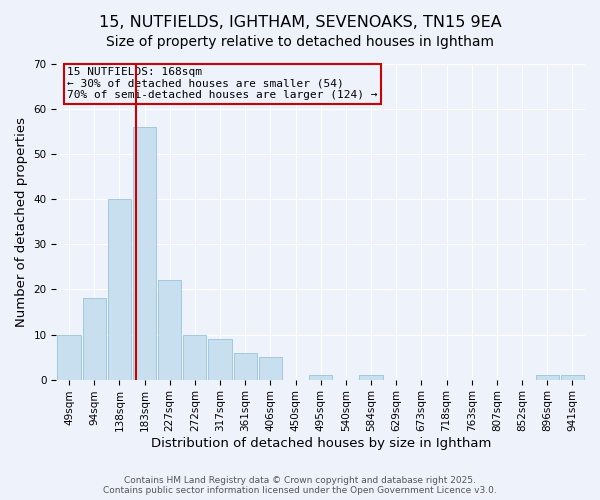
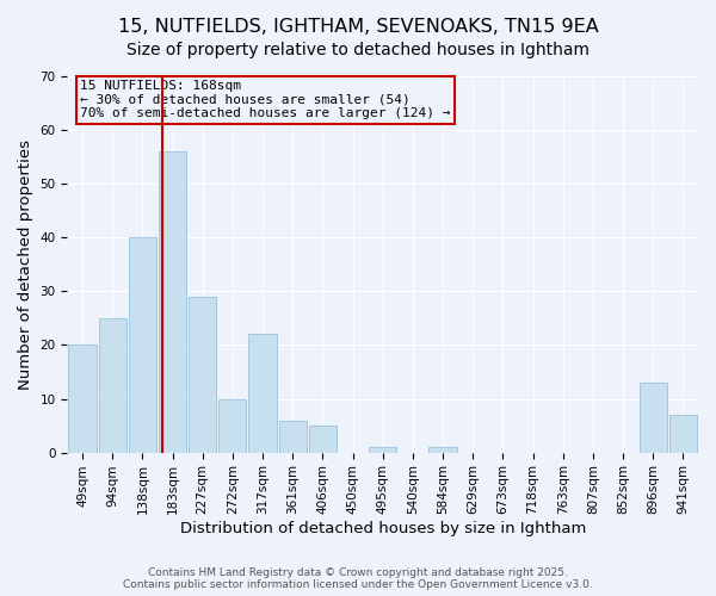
49sqm: 10 -> 20
94sqm: 18 -> 25
227sqm: 22 -> 29
317sqm: 9 -> 22
896sqm: 1 -> 13
941sqm: 1 -> 7
